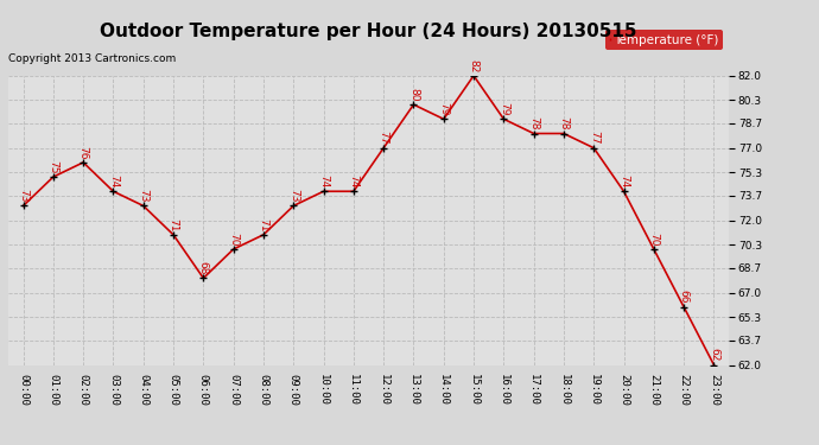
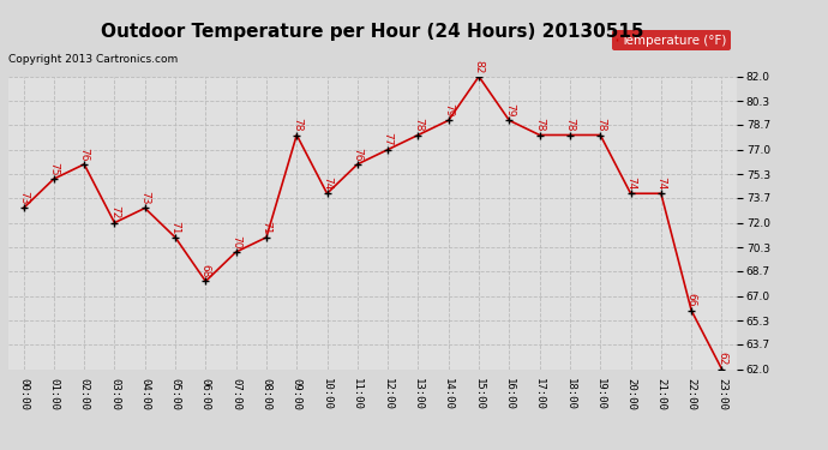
03:00: 74 -> 72
09:00: 73 -> 78
11:00: 74 -> 76
13:00: 80 -> 78
19:00: 77 -> 78
21:00: 70 -> 74
